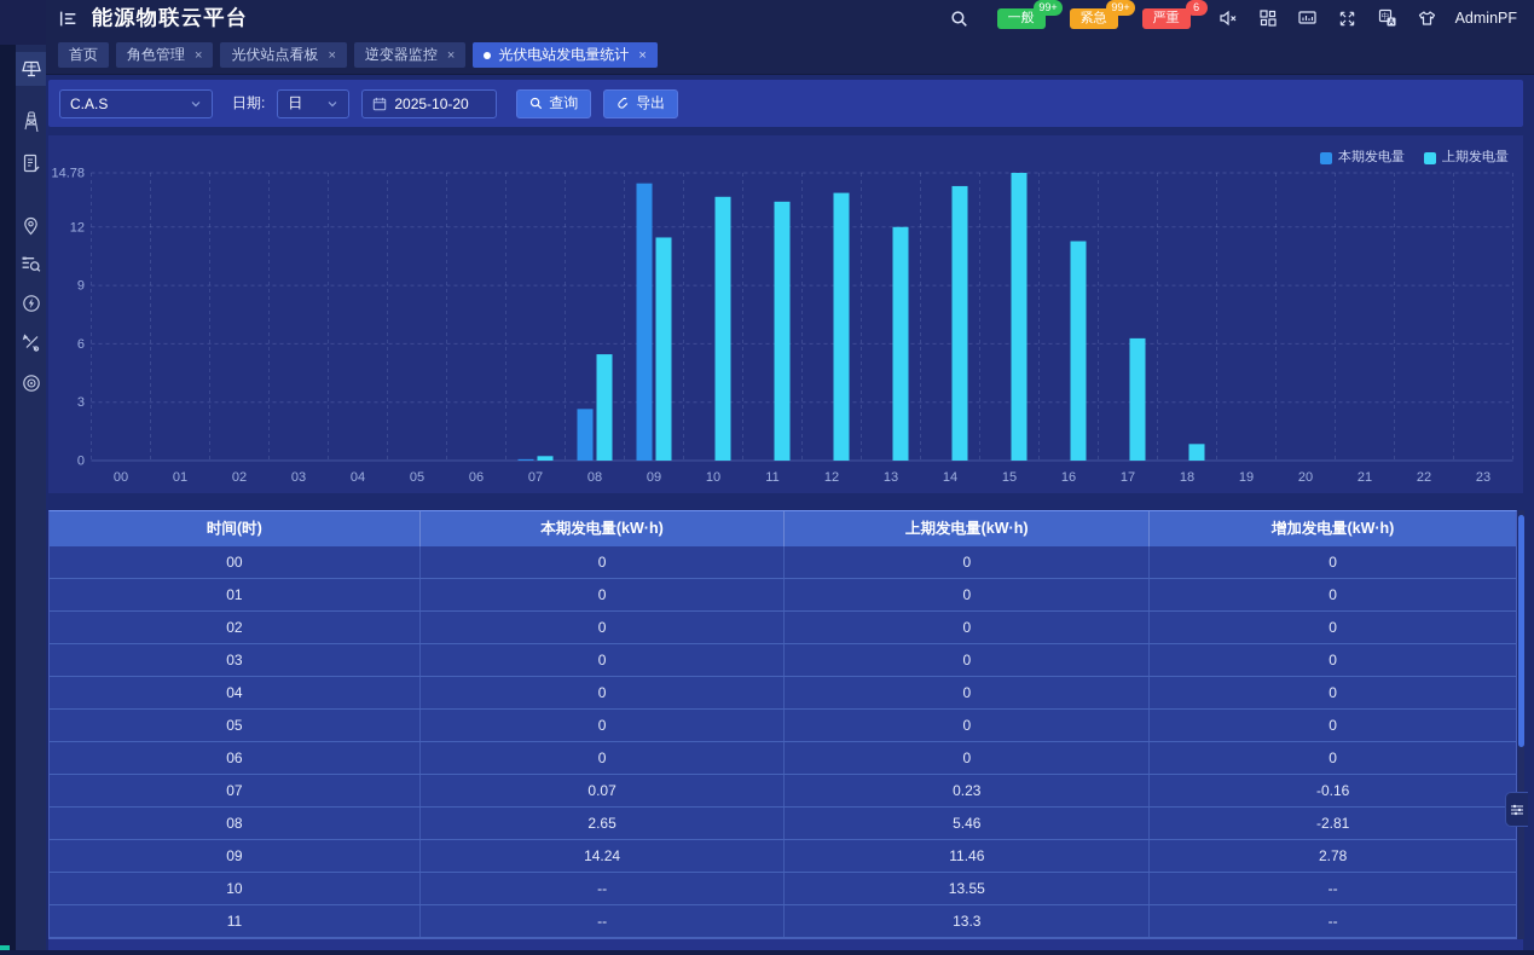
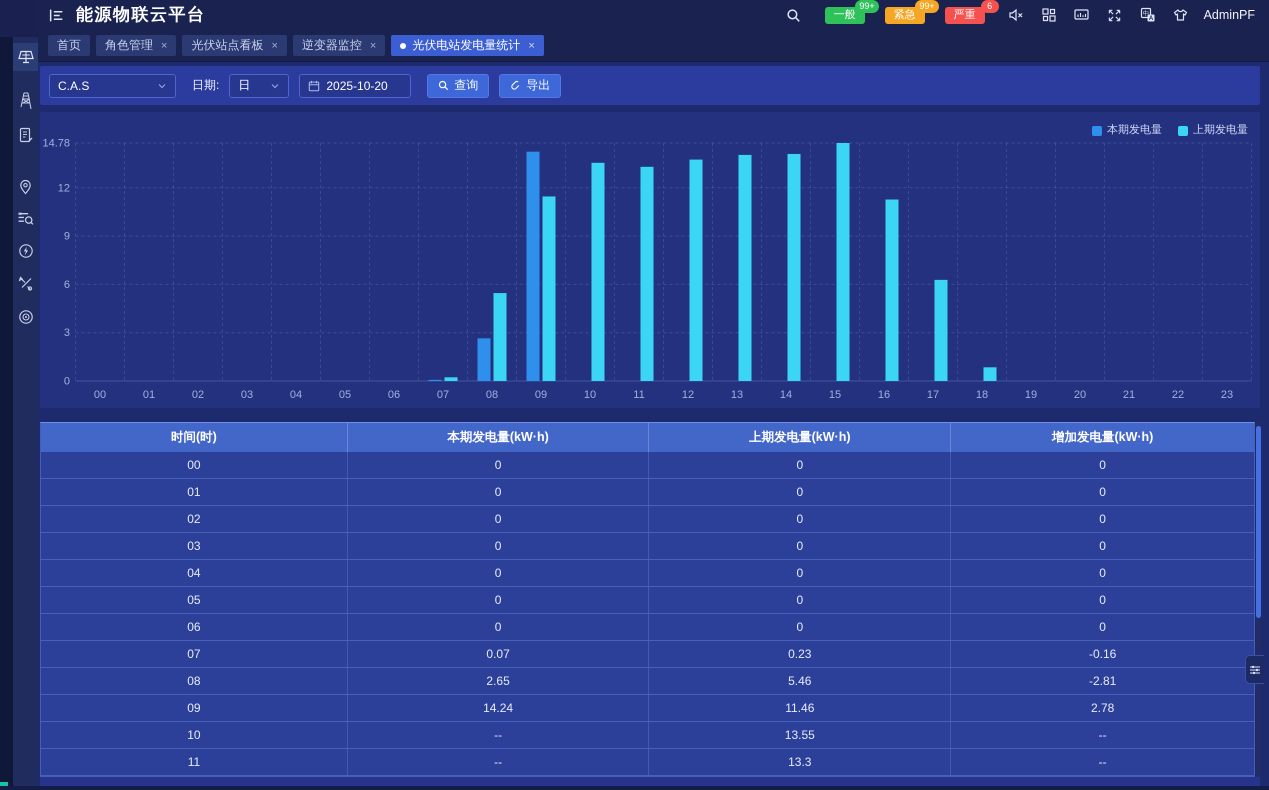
上期发电量/13: 12.0 -> 14.0
